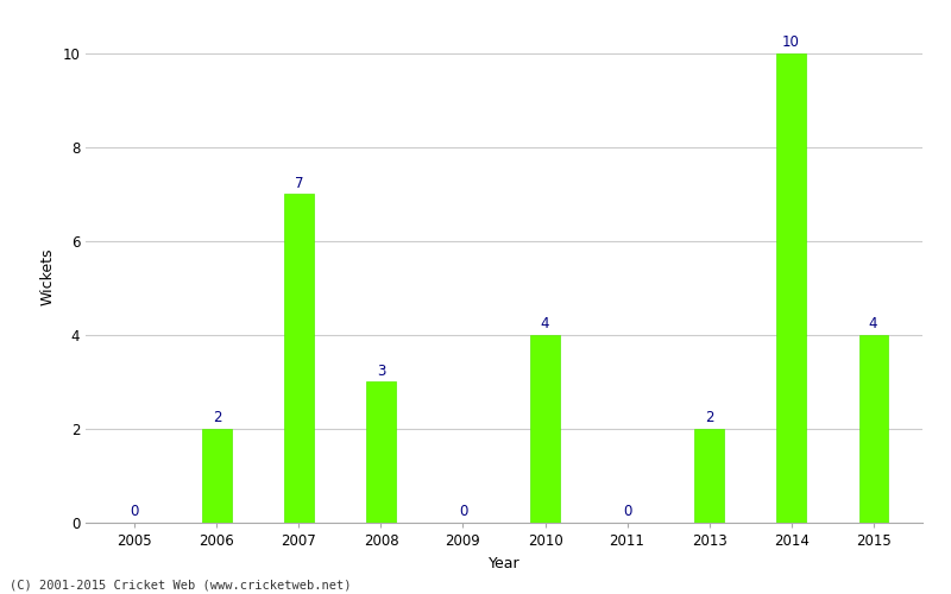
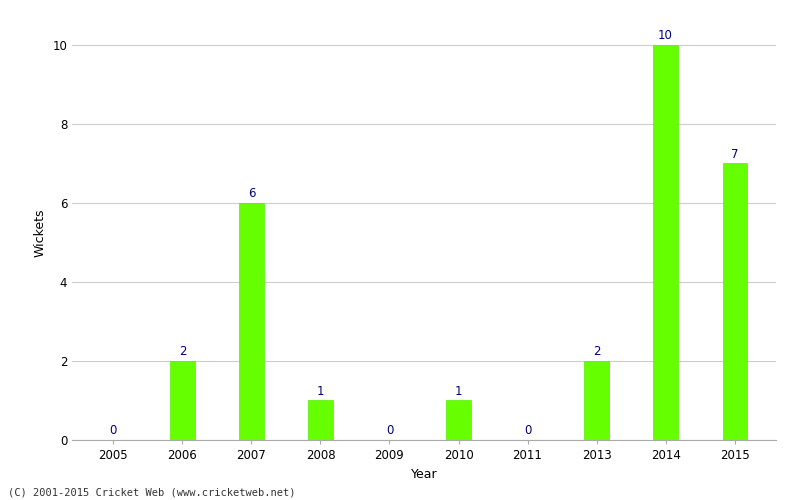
2007: 7 -> 6
2008: 3 -> 1
2010: 4 -> 1
2015: 4 -> 7
